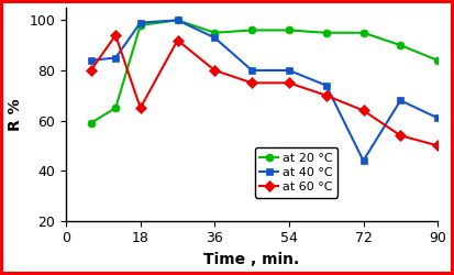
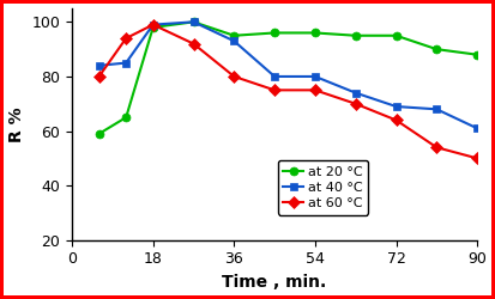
at 60 °C/18: 65 -> 99
at 40 °C/72: 44 -> 69
at 20 °C/90: 84 -> 88
